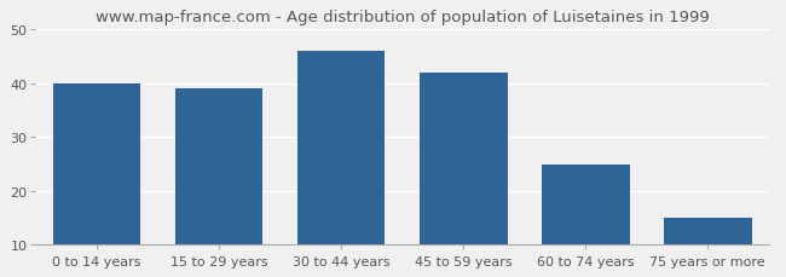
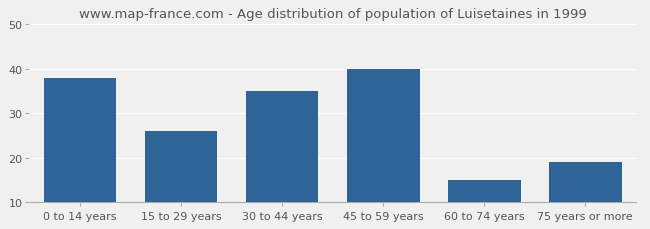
0 to 14 years: 40 -> 38
15 to 29 years: 39 -> 26
30 to 44 years: 46 -> 35
45 to 59 years: 42 -> 40
60 to 74 years: 25 -> 15
75 years or more: 15 -> 19
